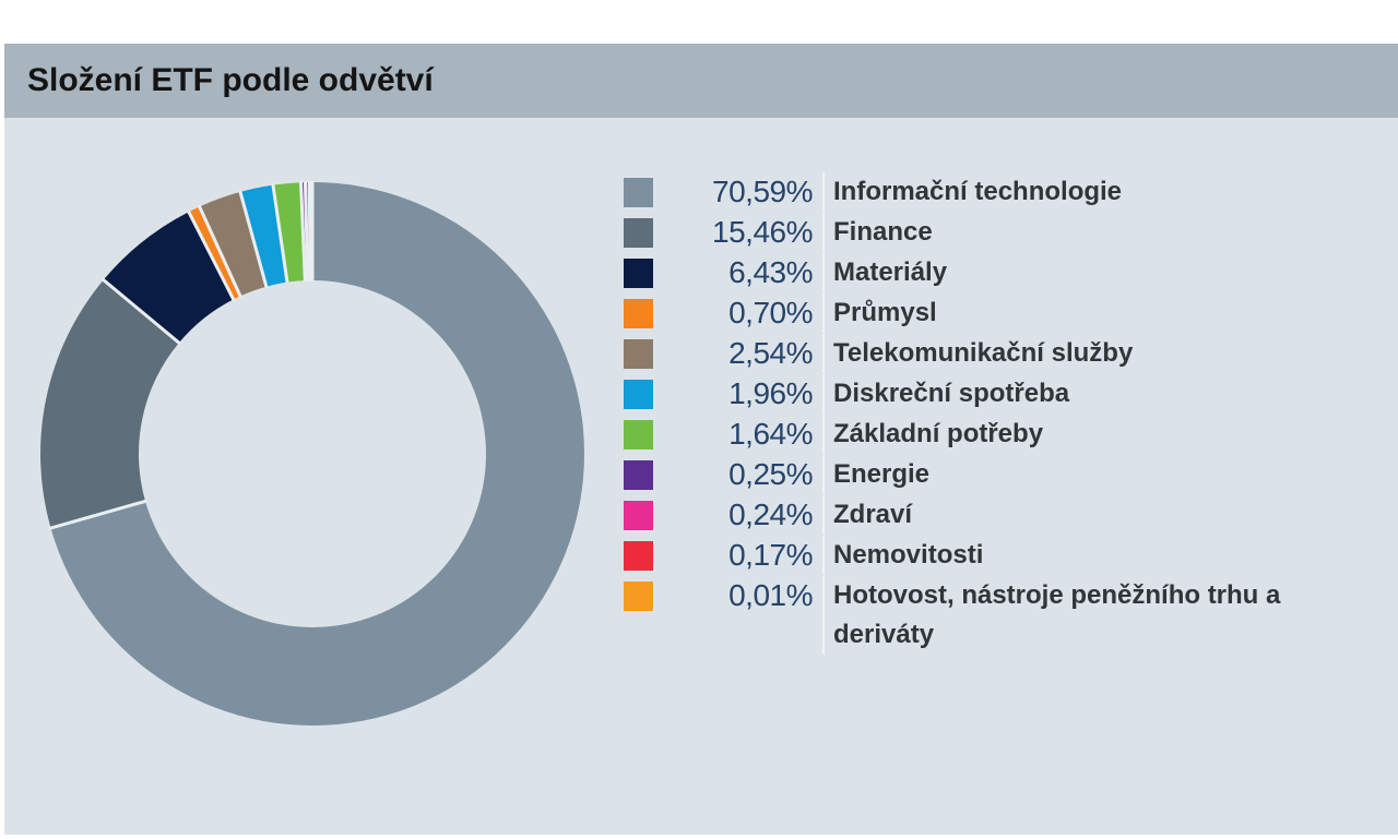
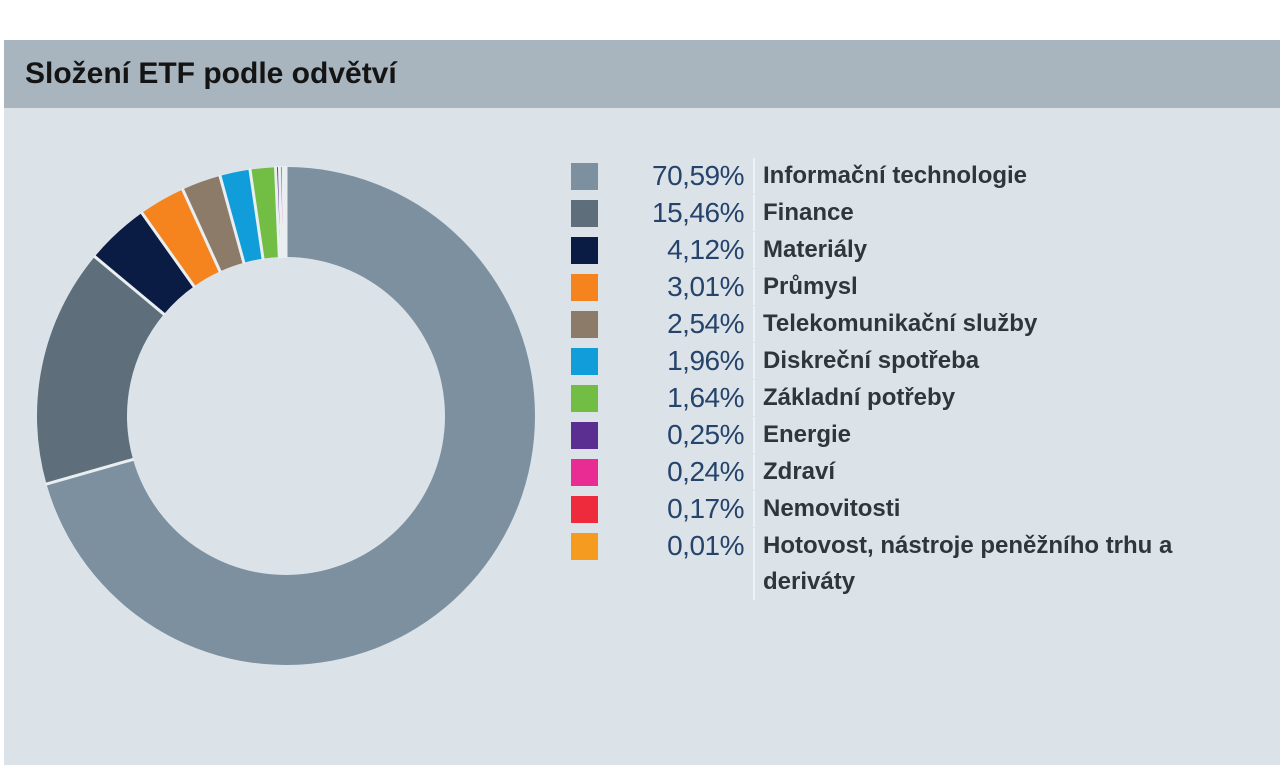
Materiály: 6,43% -> 4,12%
Průmysl: 0,70% -> 3,01%
